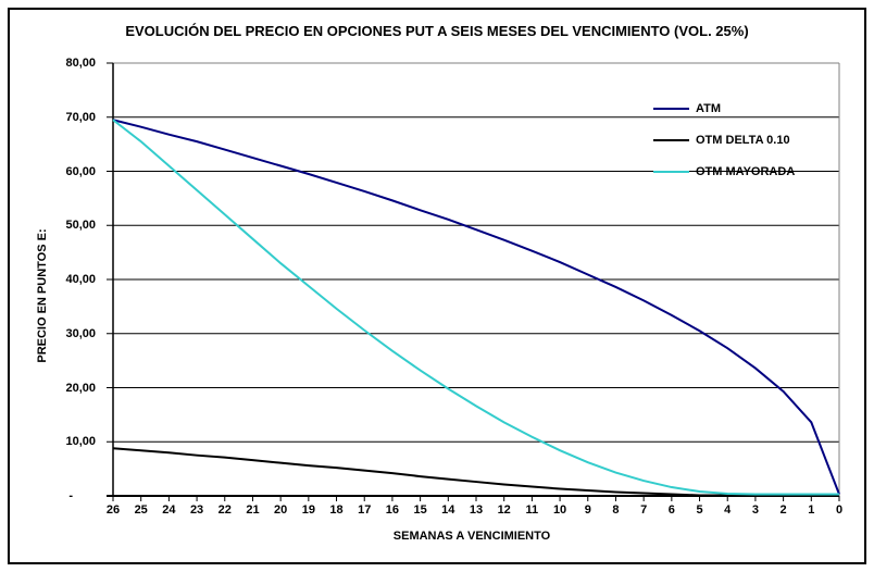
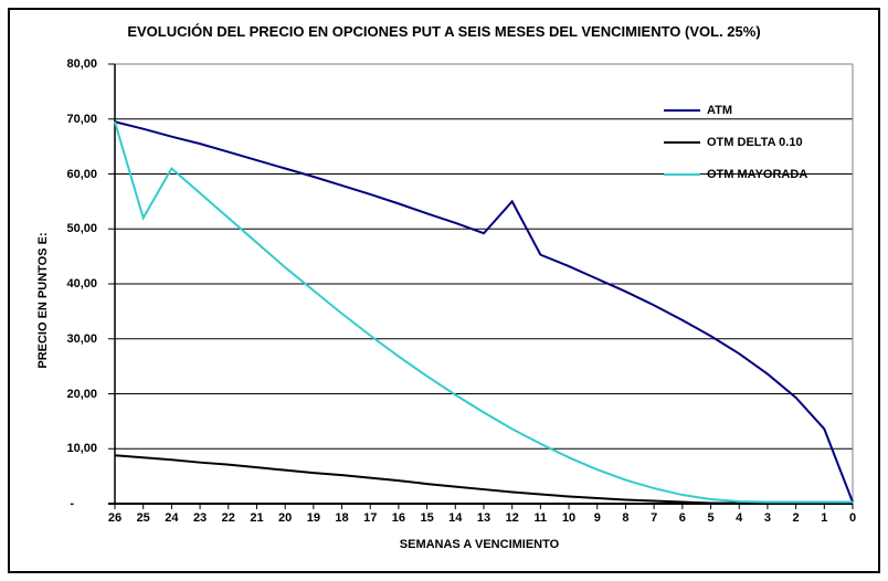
OTM MAYORADA/25: 66 -> 52
ATM/12: 47 -> 55
